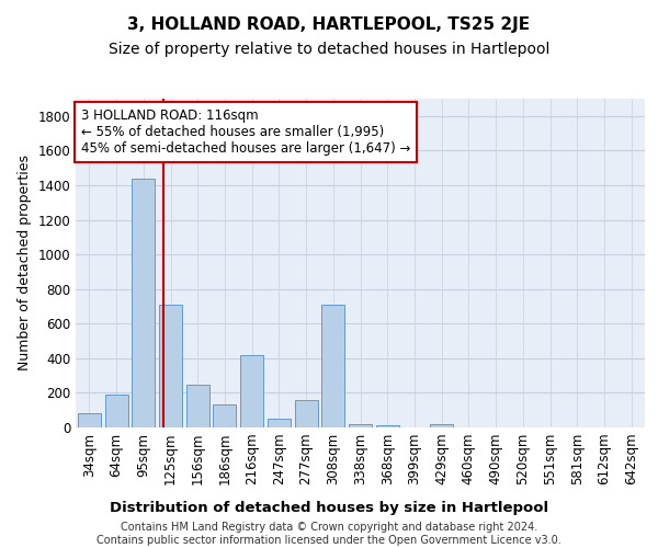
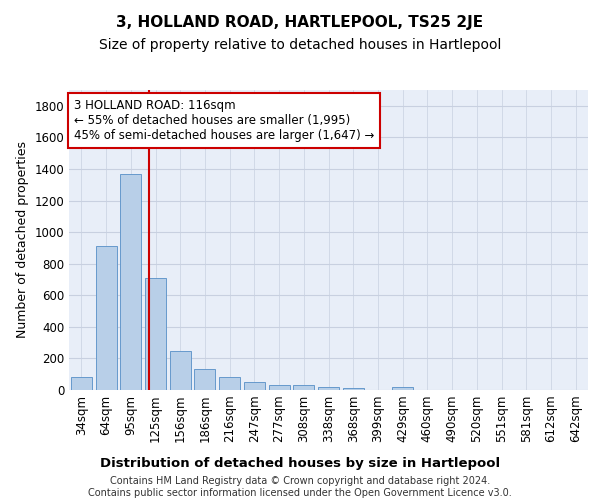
64sqm: 190 -> 910
95sqm: 1440 -> 1360
216sqm: 420 -> 80
277sqm: 160 -> 30
308sqm: 710 -> 30
